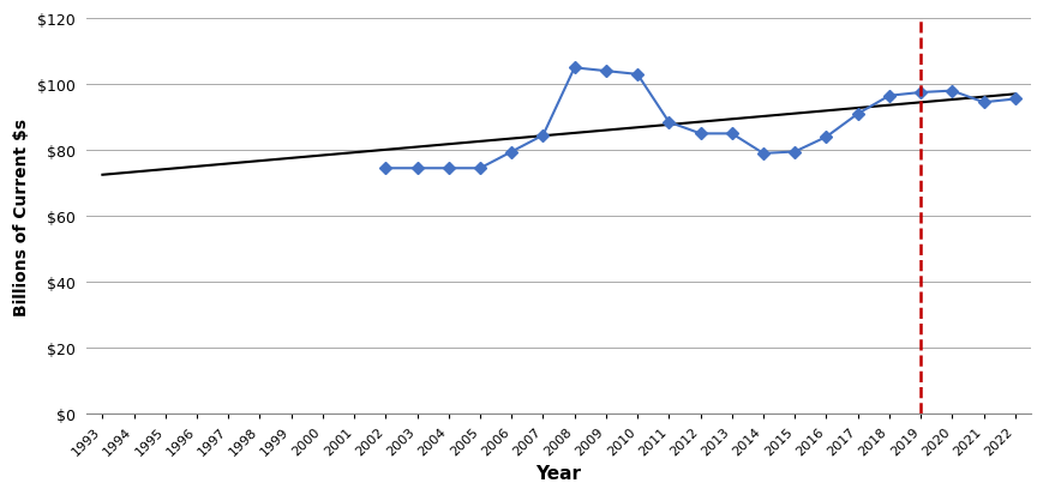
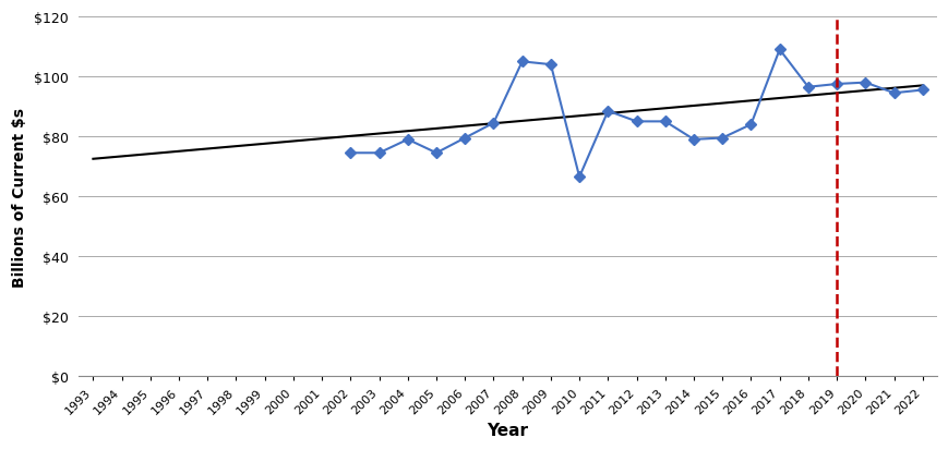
2004: $74.5 -> $79.0
2010: $103.0 -> $66.5
2017: $91.0 -> $109.0
